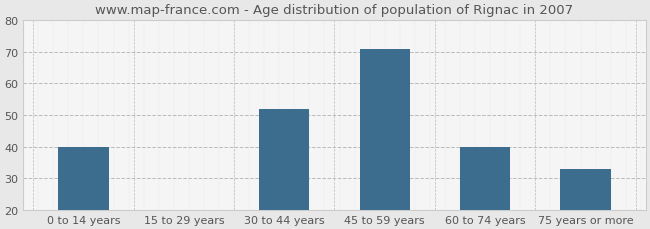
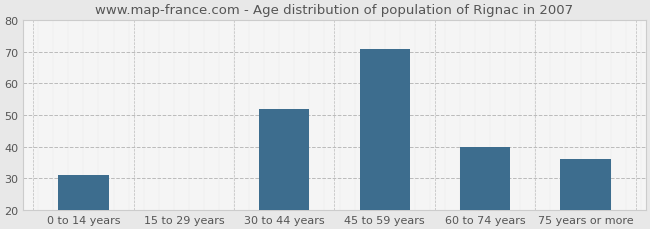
0 to 14 years: 40 -> 31
75 years or more: 33 -> 36
